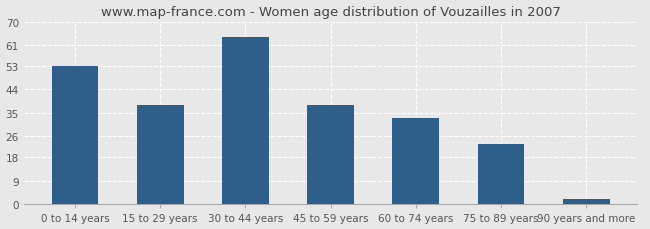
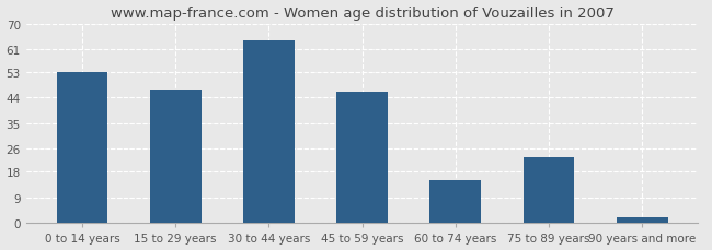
15 to 29 years: 38 -> 47
45 to 59 years: 38 -> 46
60 to 74 years: 33 -> 15
